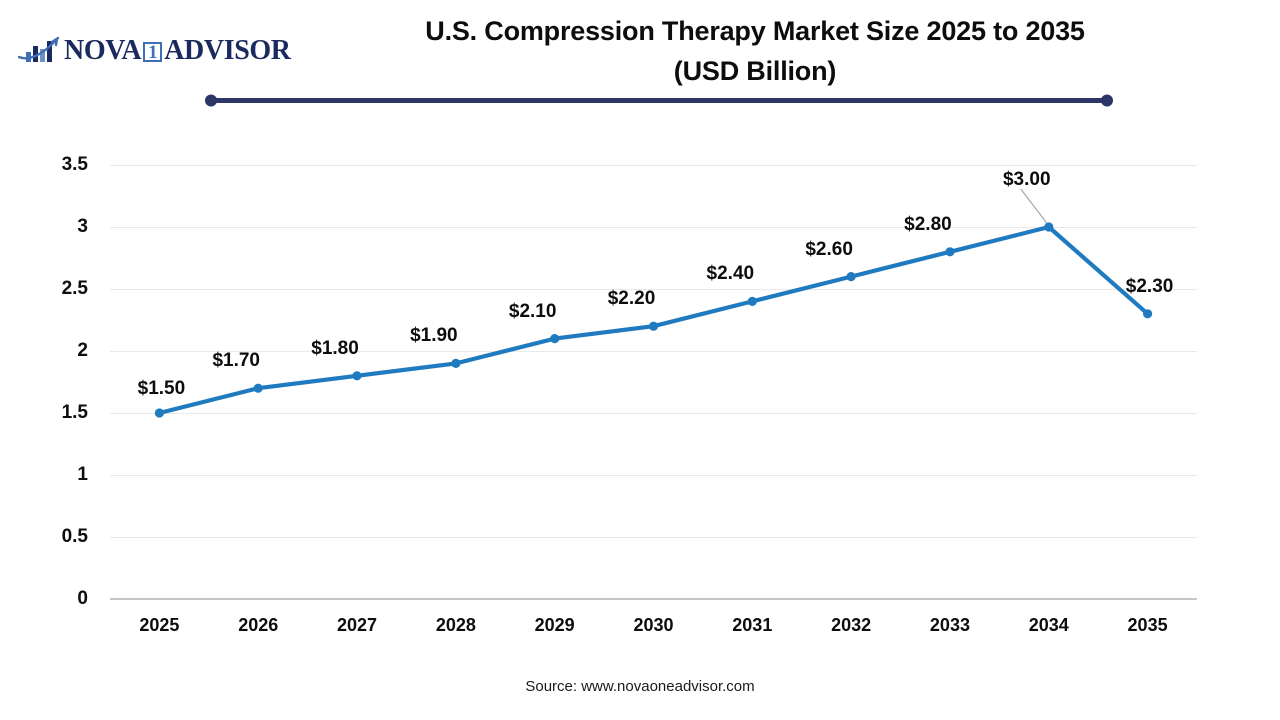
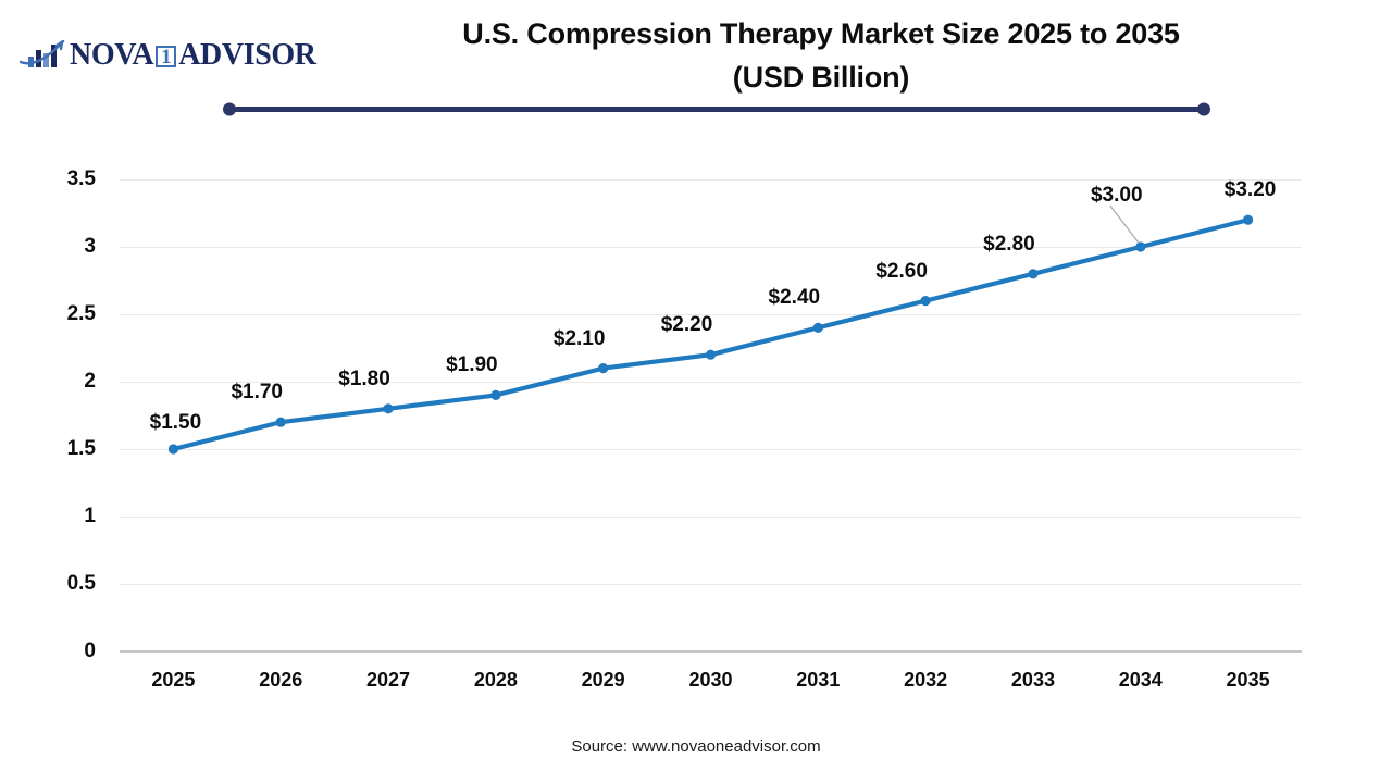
2035: $2.30 -> $3.20
